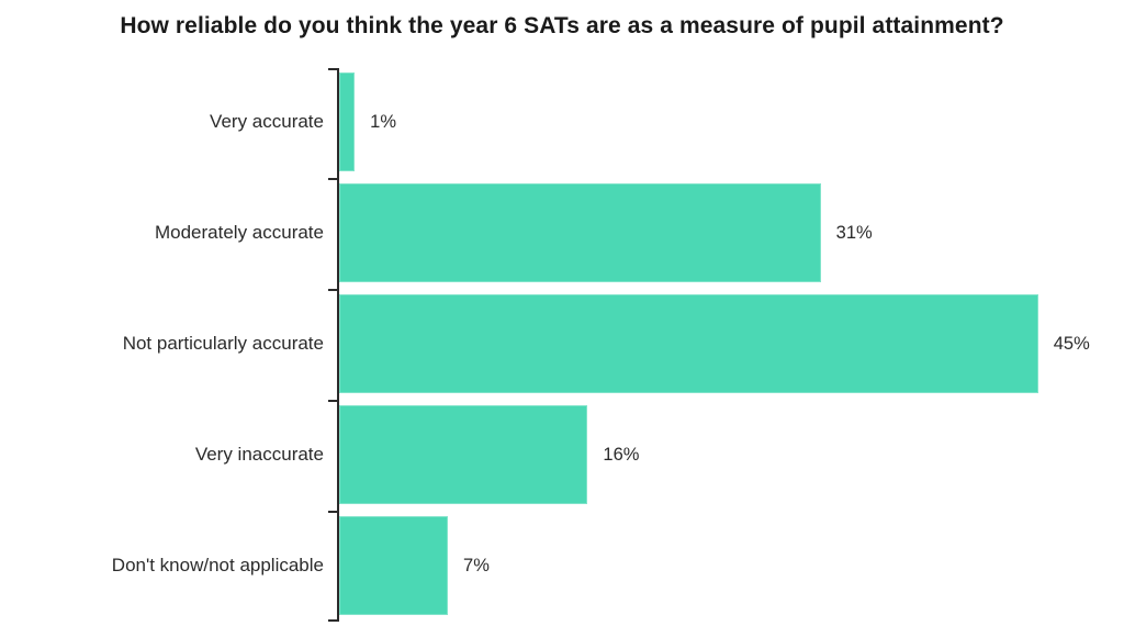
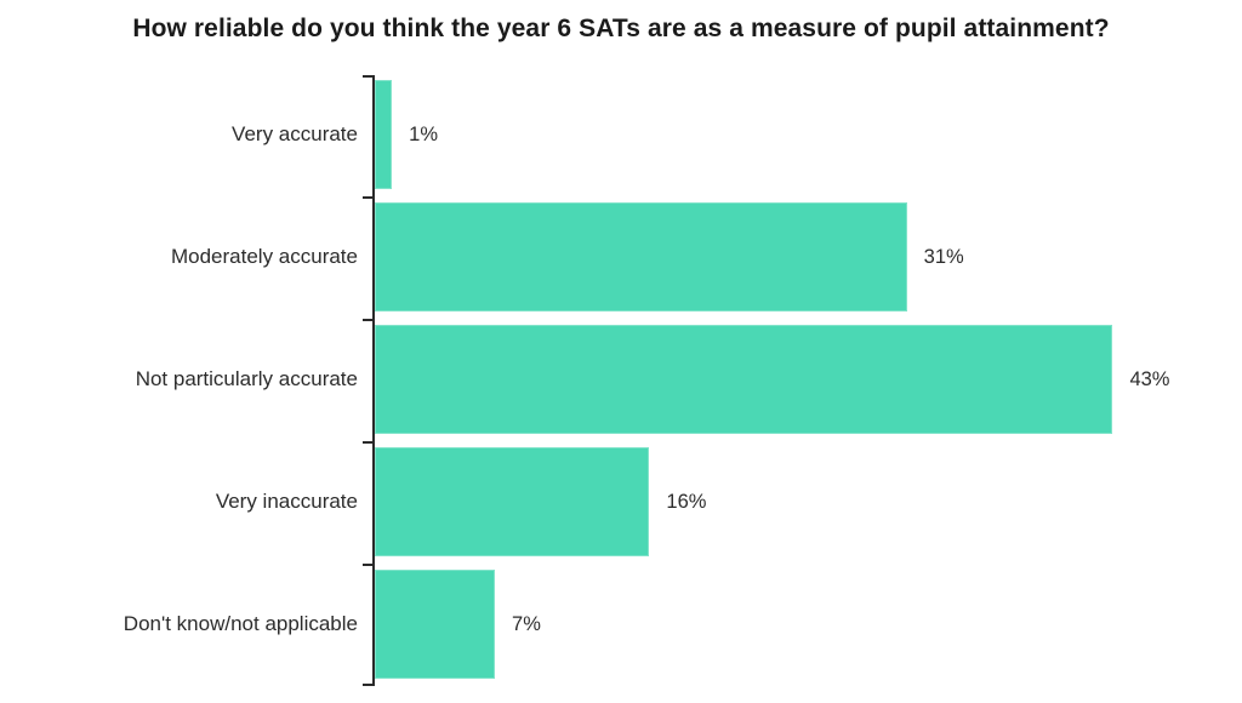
Not particularly accurate: 45% -> 43%
